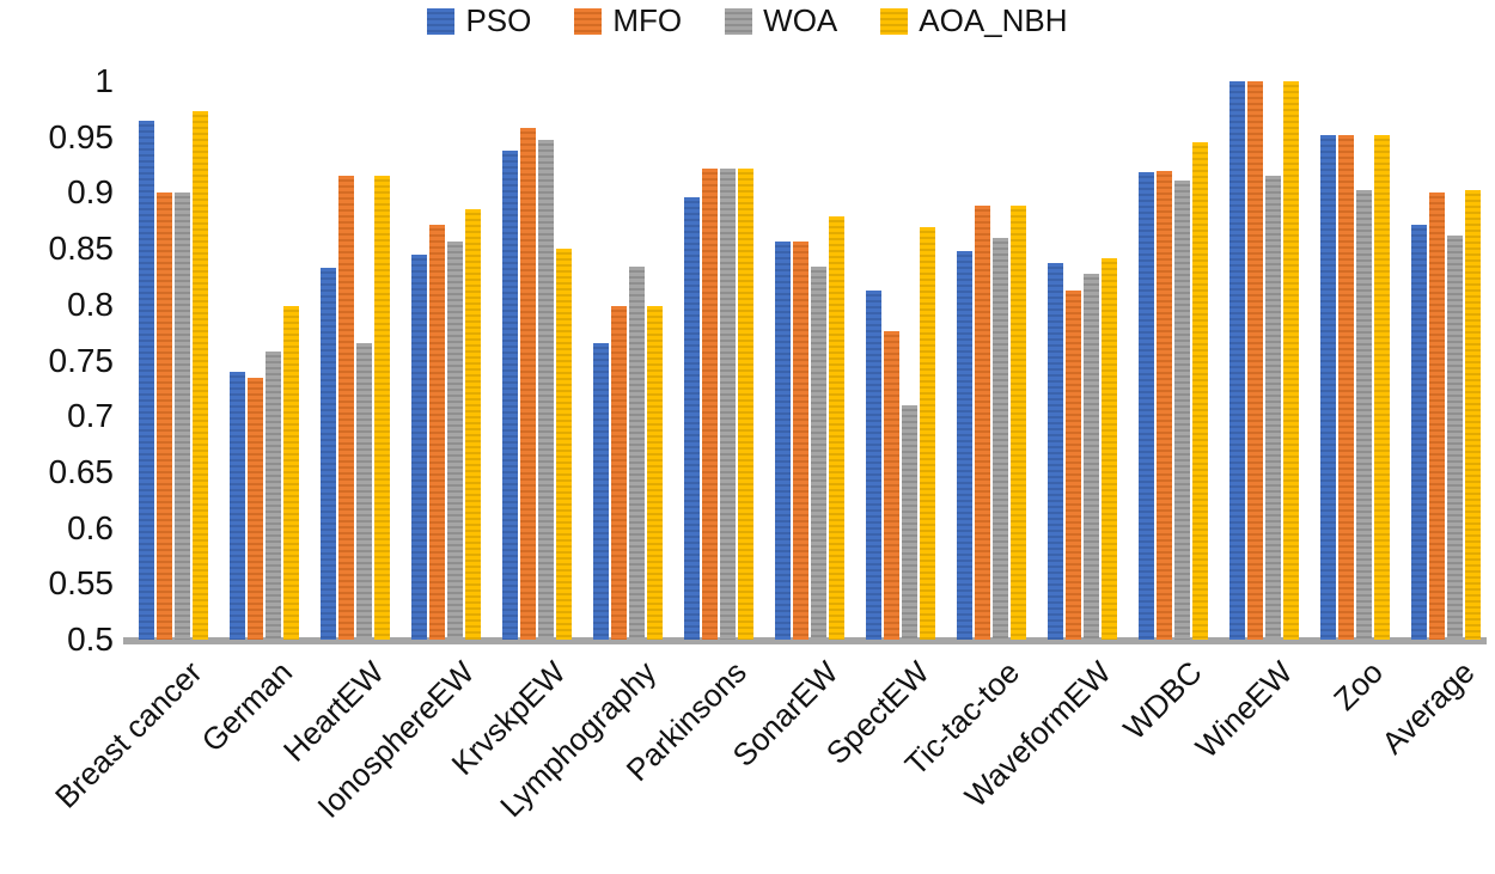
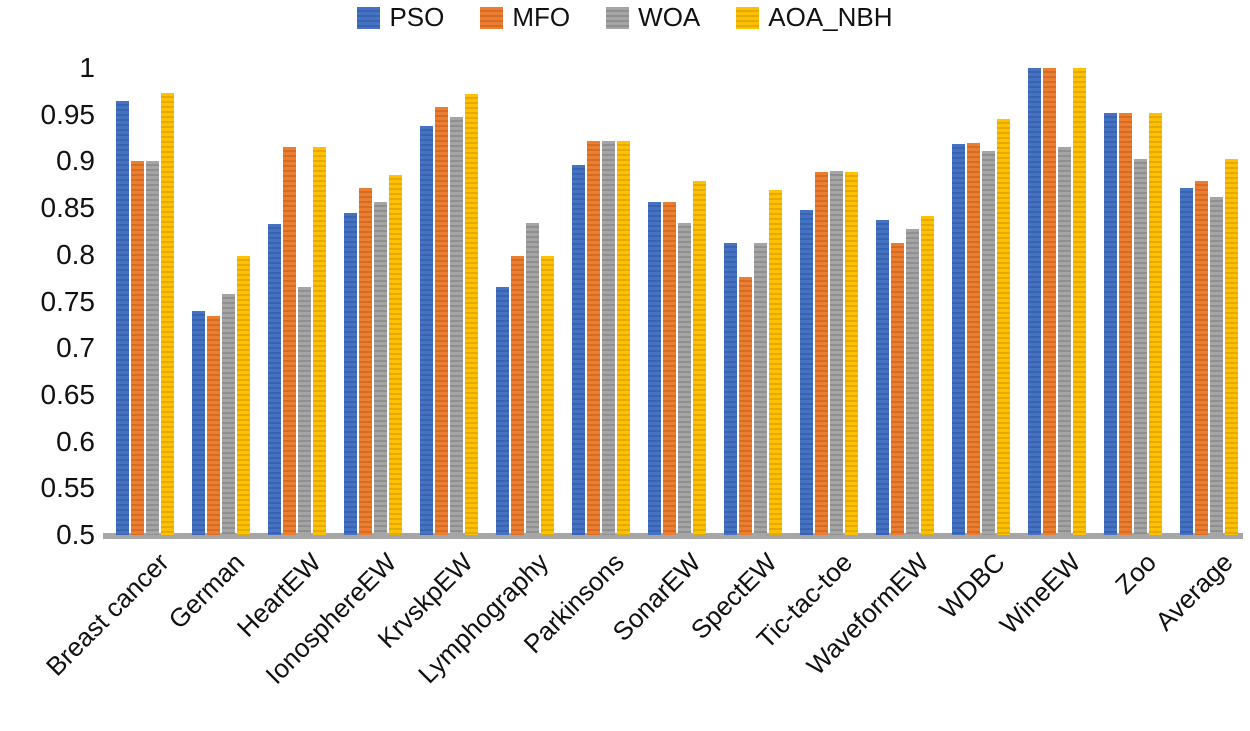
AOA_NBH/KrvskpEW: 0.85 -> 0.97
WOA/SpectEW: 0.71 -> 0.81
WOA/Tic-tac-toe: 0.86 -> 0.89
MFO/Average: 0.90 -> 0.88
